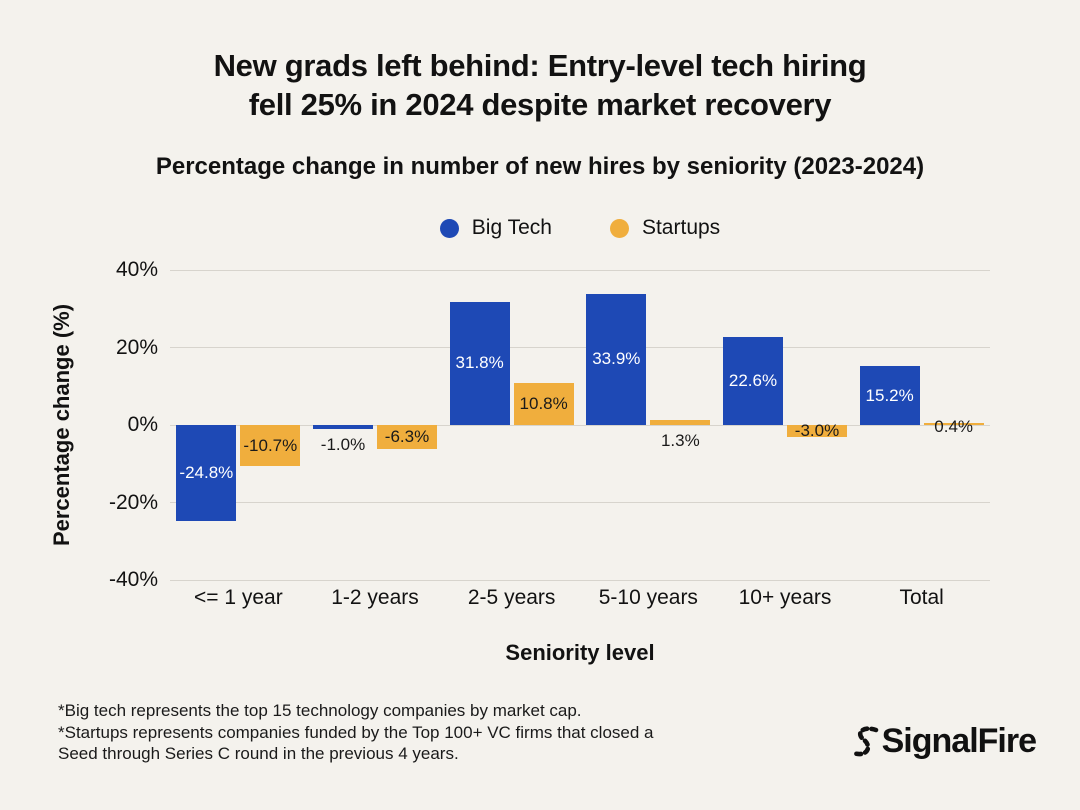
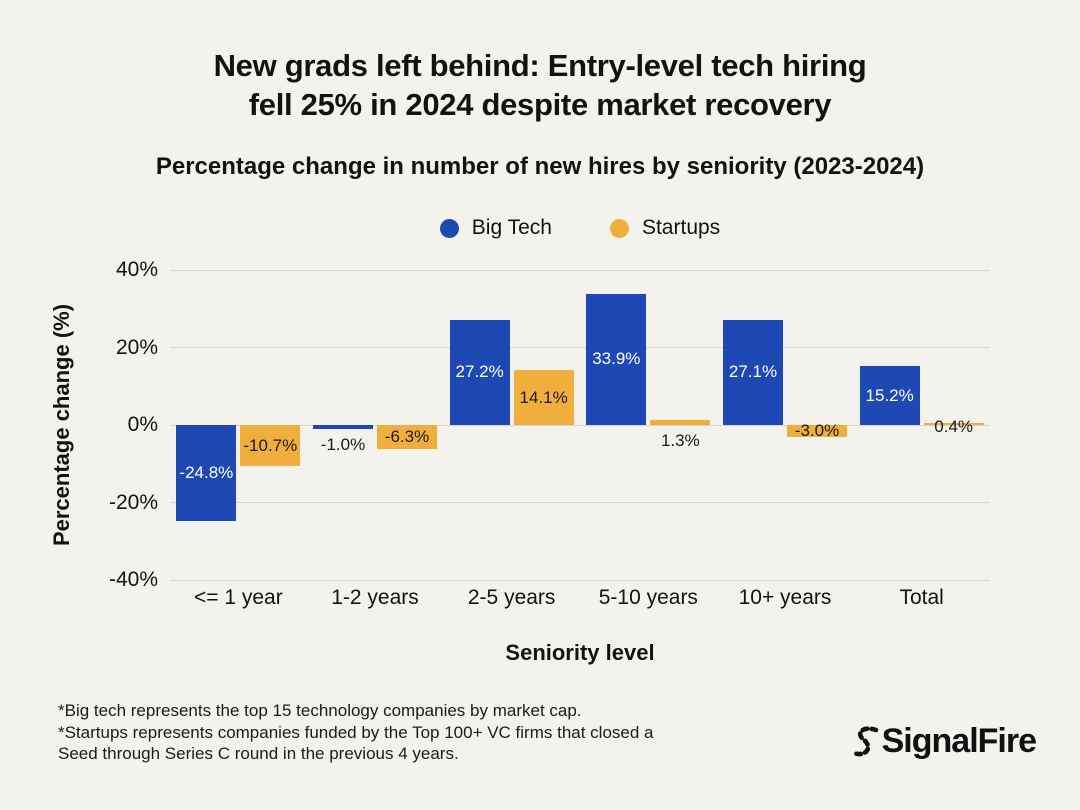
Big Tech/2-5 years: 31.8% -> 27.2%
Startups/2-5 years: 10.8% -> 14.1%
Big Tech/10+ years: 22.6% -> 27.1%
